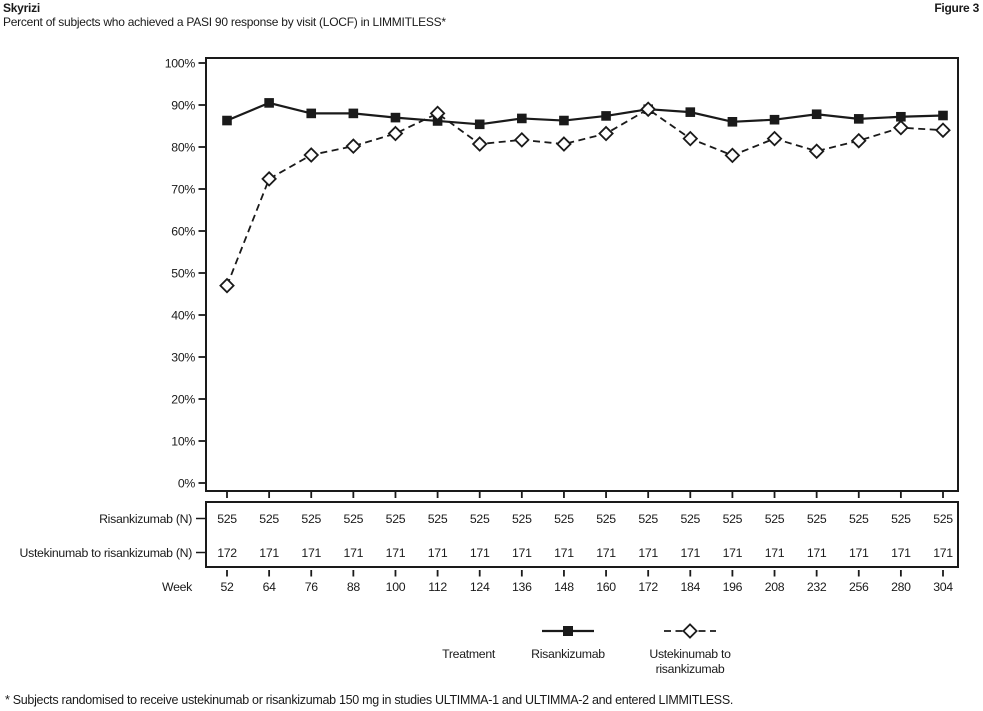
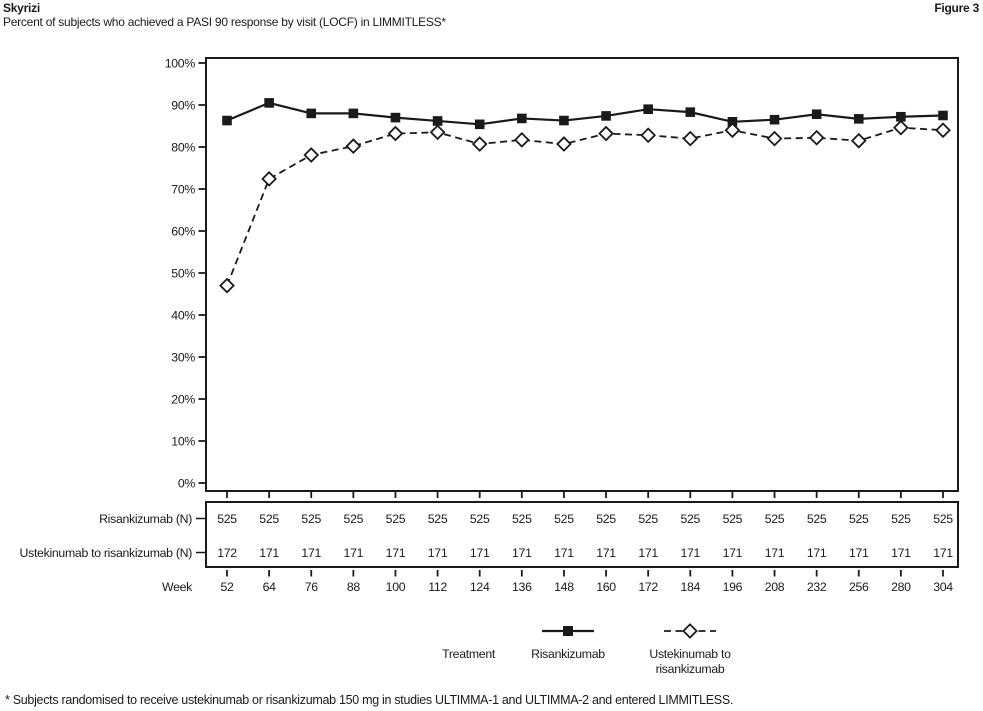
Ustekinumab to risankizumab/112: 88% -> 84%
Ustekinumab to risankizumab/172: 89% -> 83%
Ustekinumab to risankizumab/196: 78% -> 84%
Ustekinumab to risankizumab/232: 79% -> 82%
